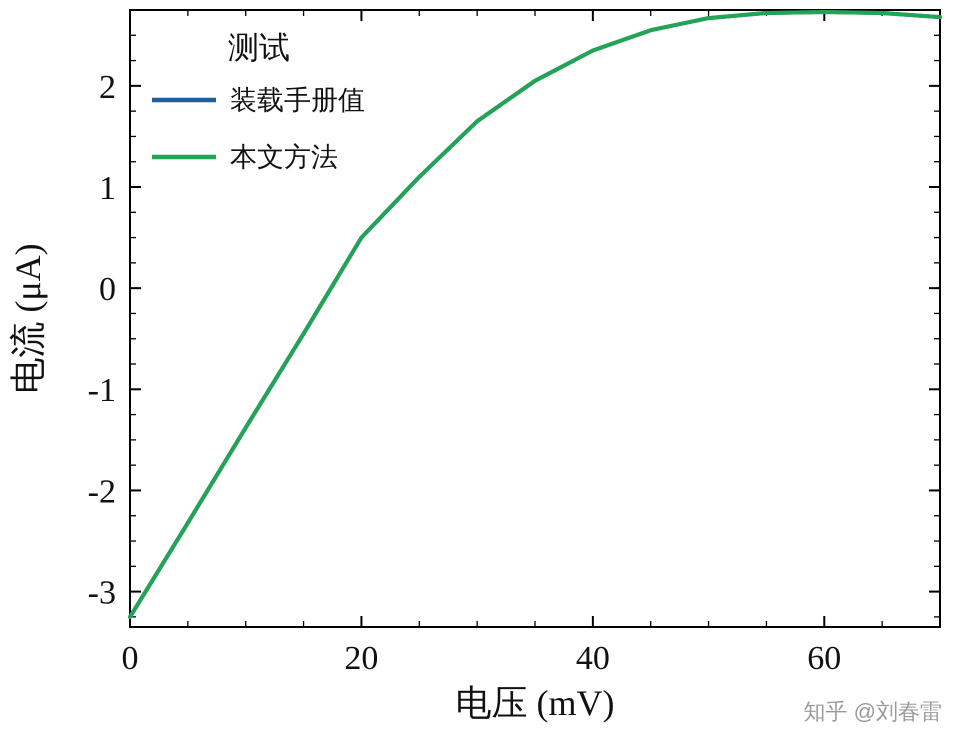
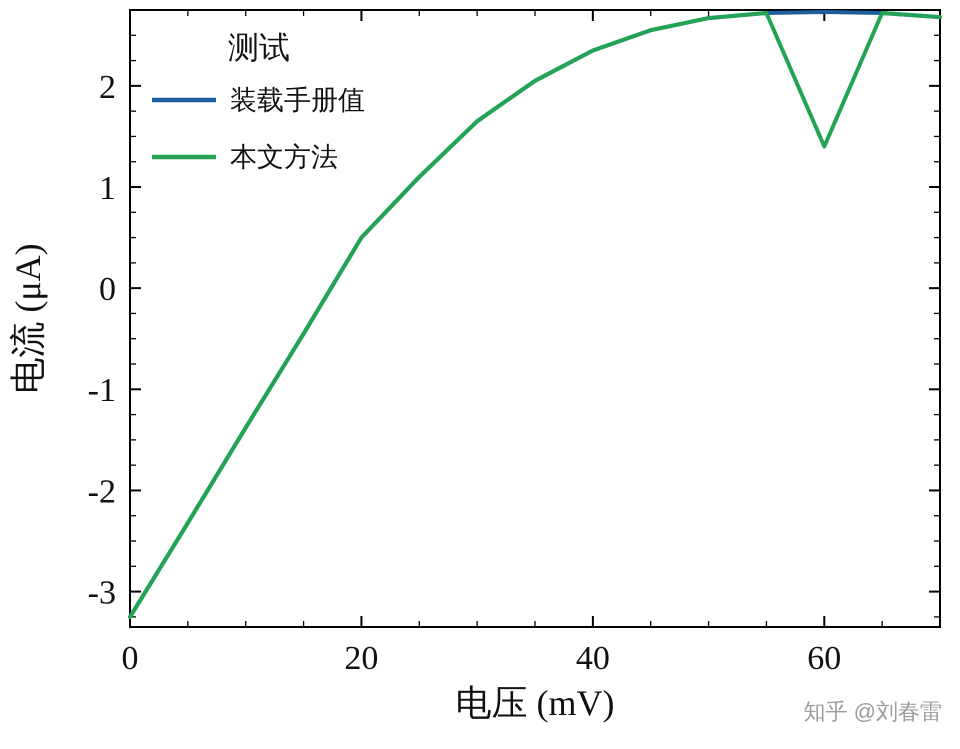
本文方法/60: 2.73 -> 1.40
